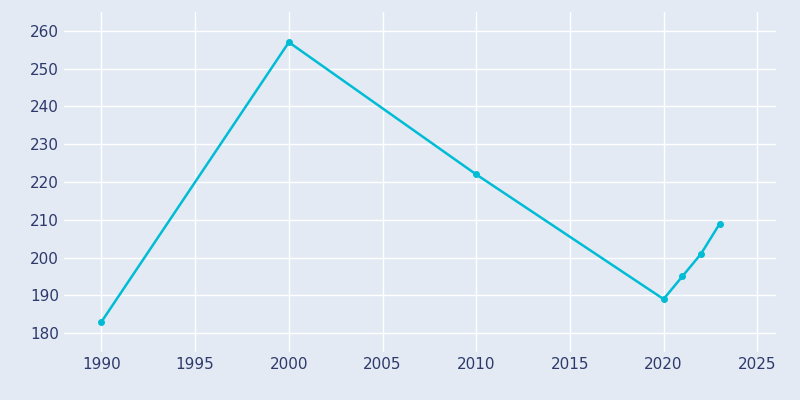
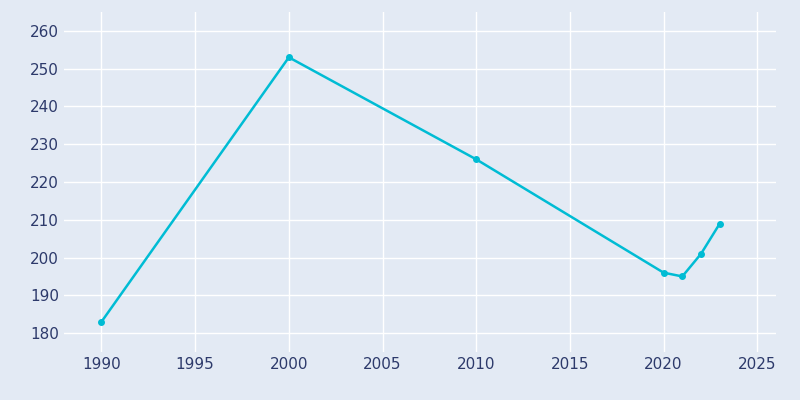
2000: 257 -> 253
2010: 222 -> 226
2020: 189 -> 196
